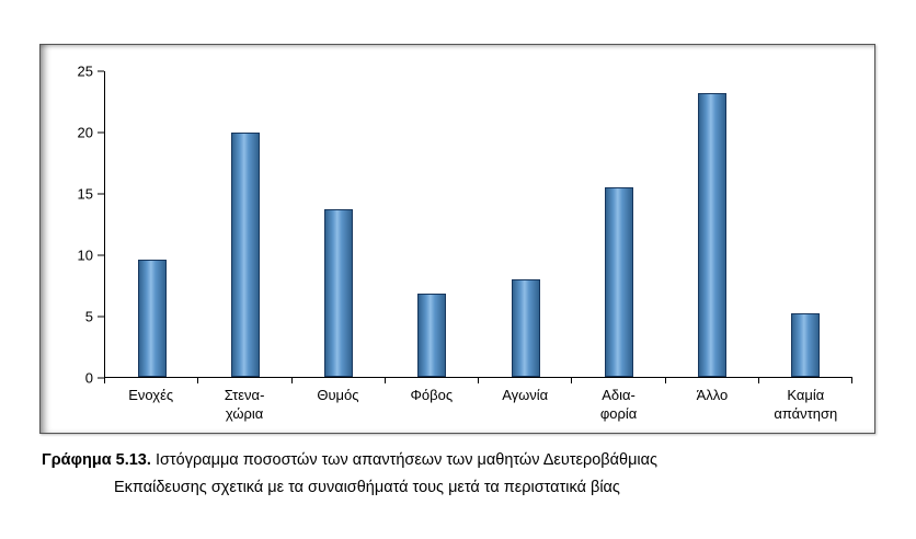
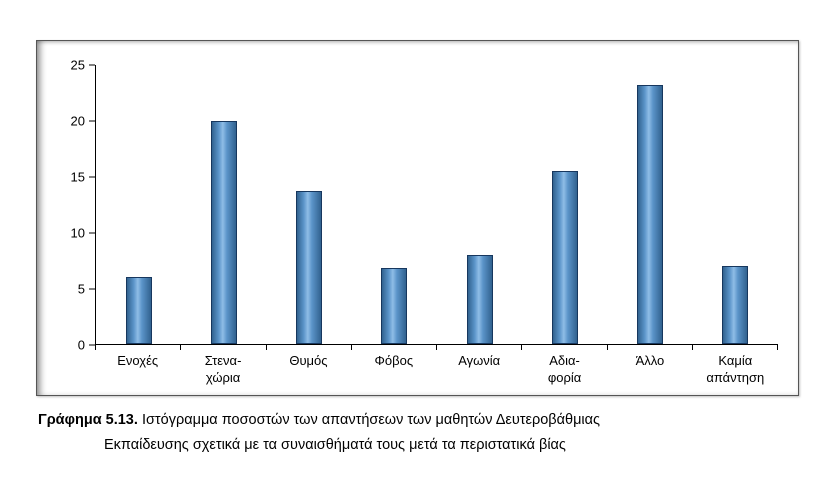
Ενοχές: 9.6 -> 6.0
Καμία απάντηση: 5.2 -> 7.0
